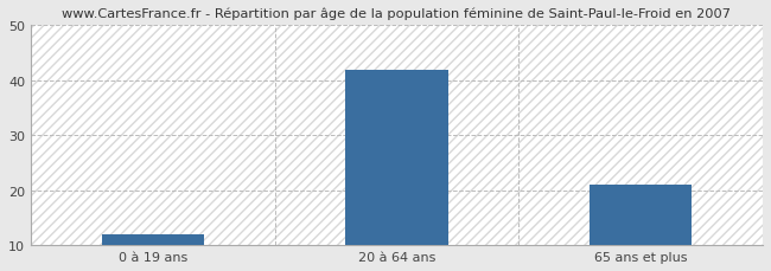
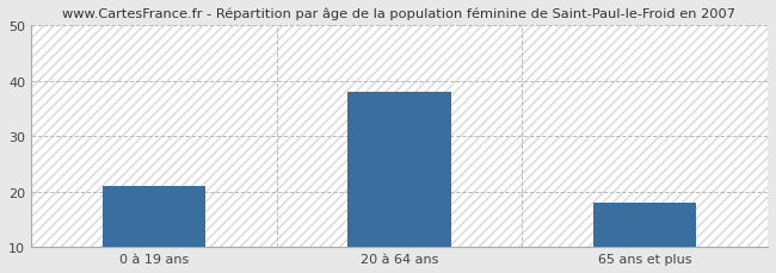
0 à 19 ans: 12 -> 21
20 à 64 ans: 42 -> 38
65 ans et plus: 21 -> 18
